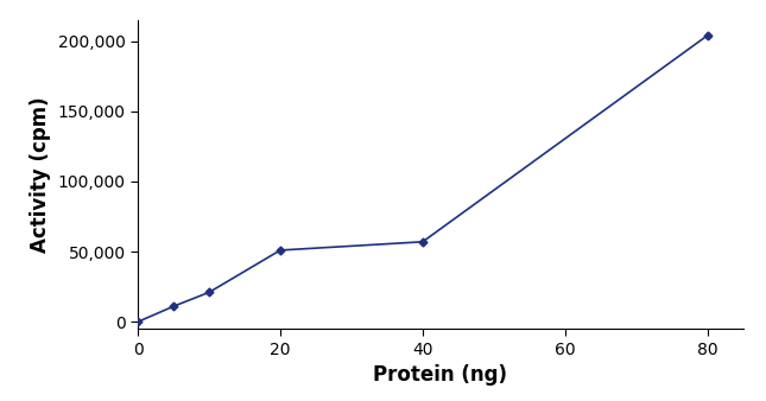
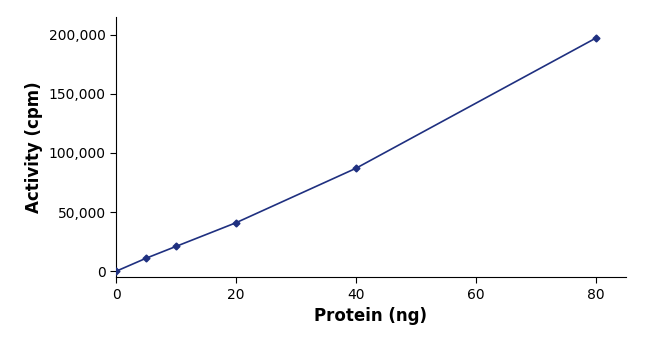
20: 51,000 -> 41,000
40: 57,000 -> 87,000
80: 204,000 -> 197,000
